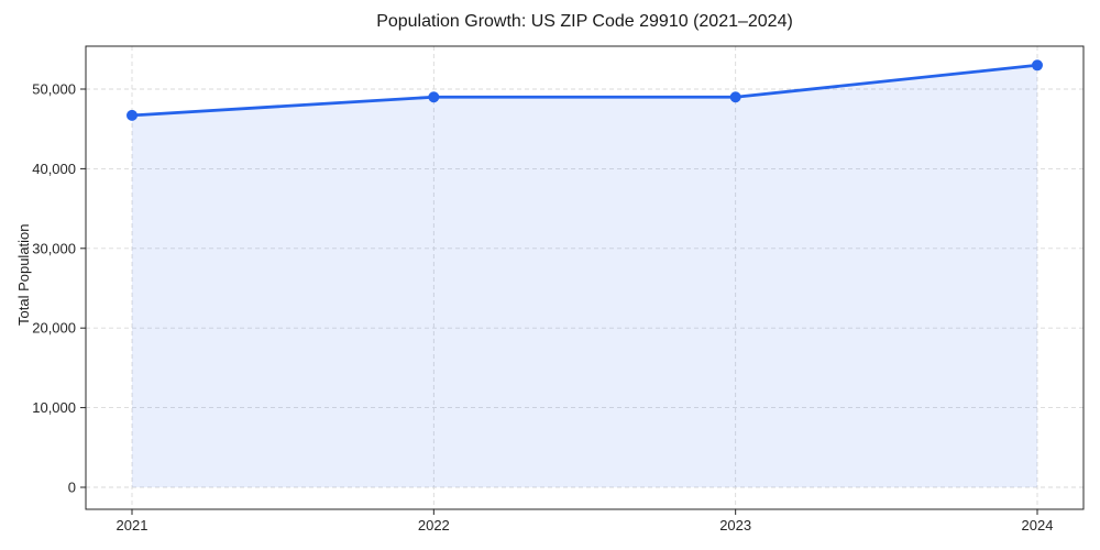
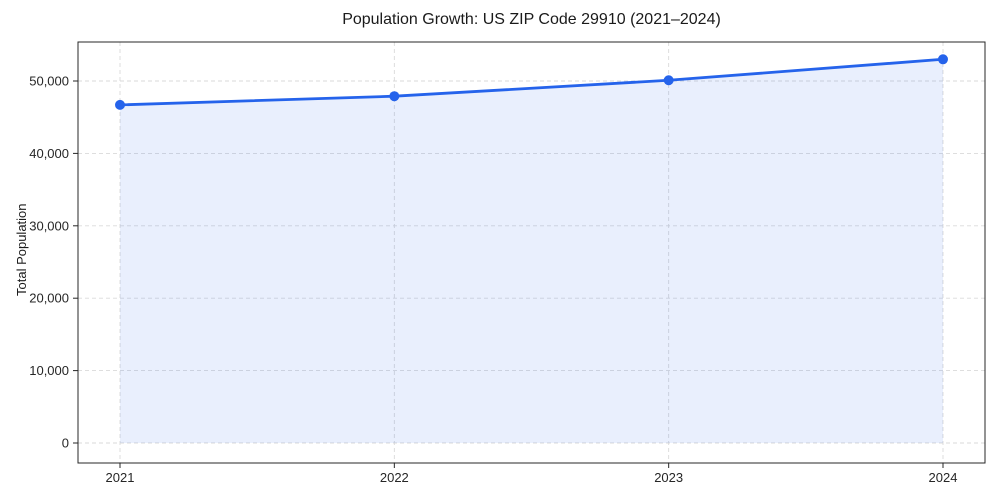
2022: 49000 -> 48000
2023: 49000 -> 50000
